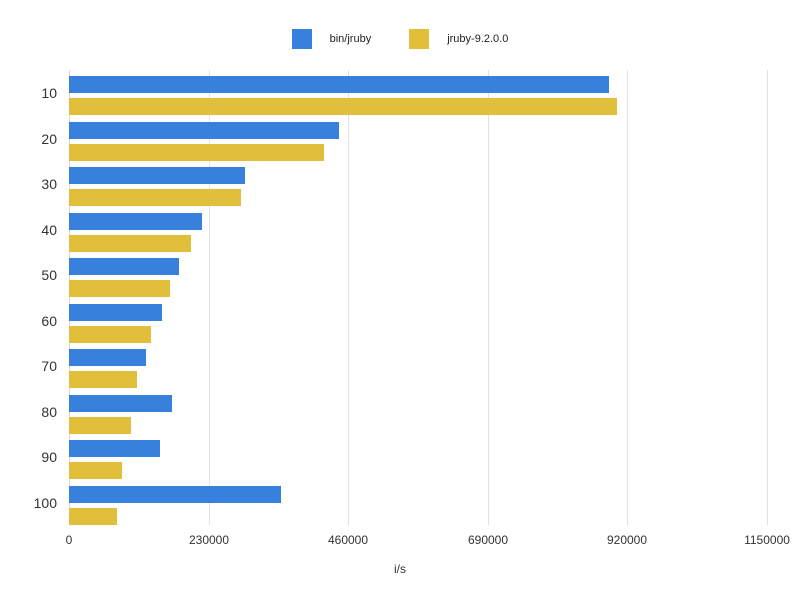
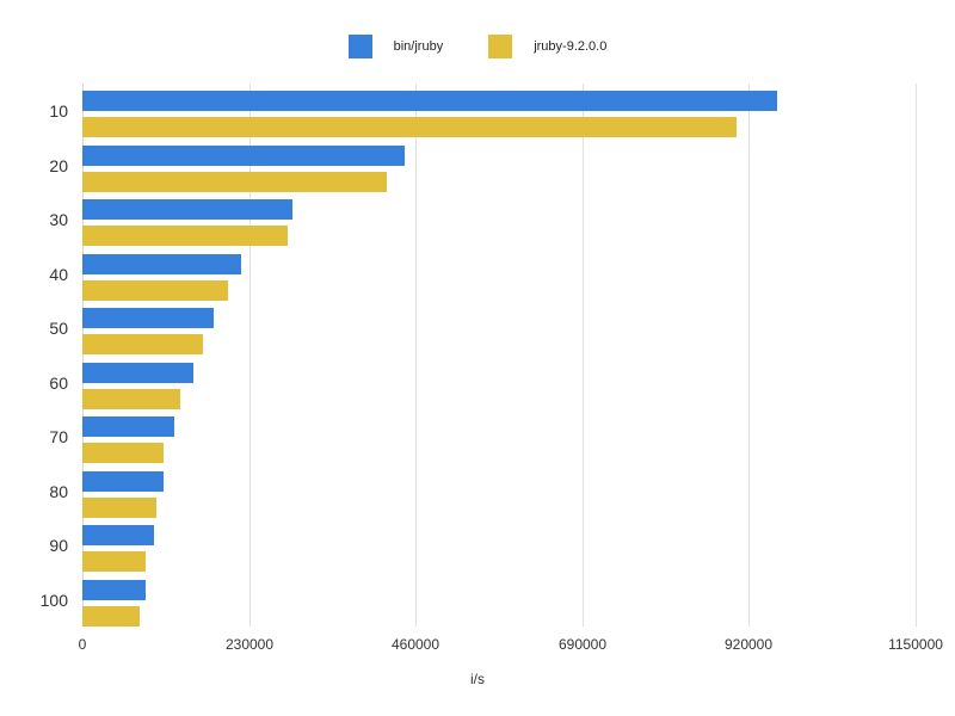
bin/jruby/10: 890000 -> 960000
bin/jruby/80: 170000 -> 110000
bin/jruby/90: 150000 -> 100000
bin/jruby/100: 350000 -> 90000
